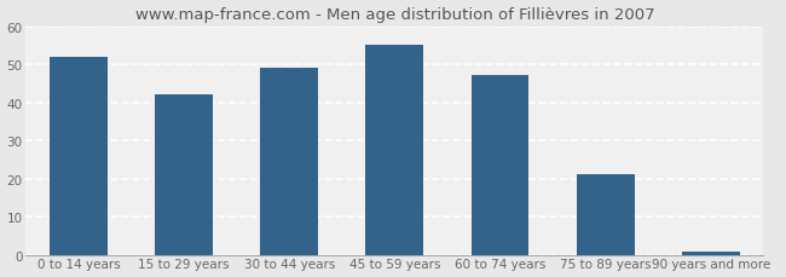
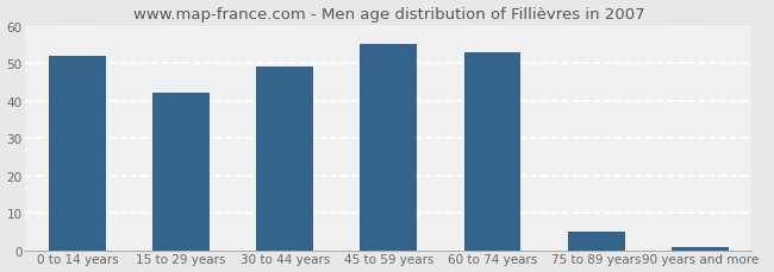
60 to 74 years: 47 -> 53
75 to 89 years: 21 -> 5
